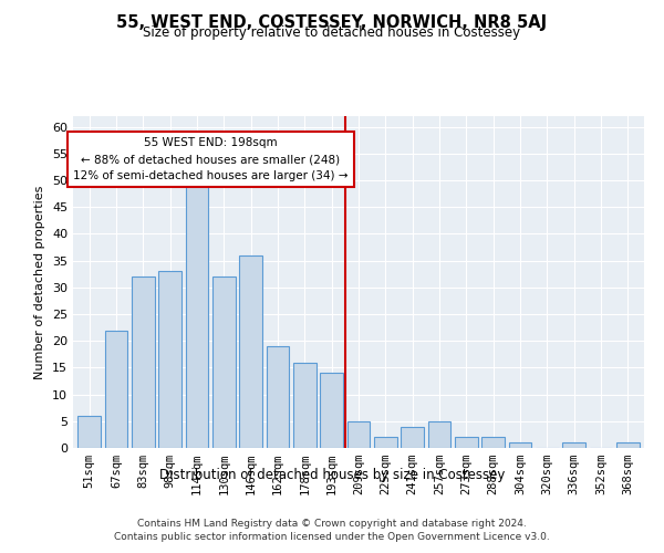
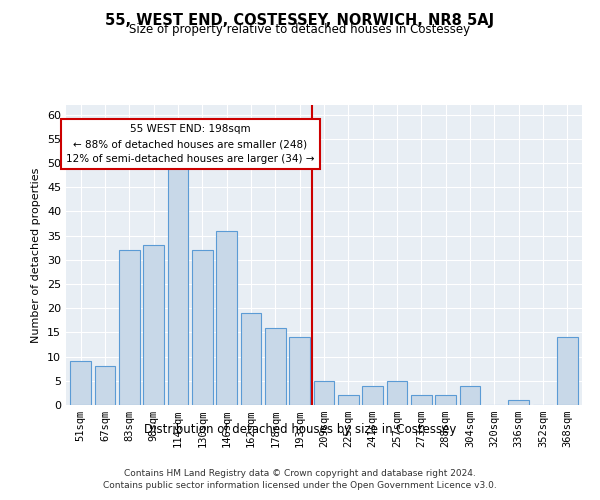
51sqm: 6 -> 9
67sqm: 22 -> 8
304sqm: 1 -> 4
368sqm: 1 -> 14
